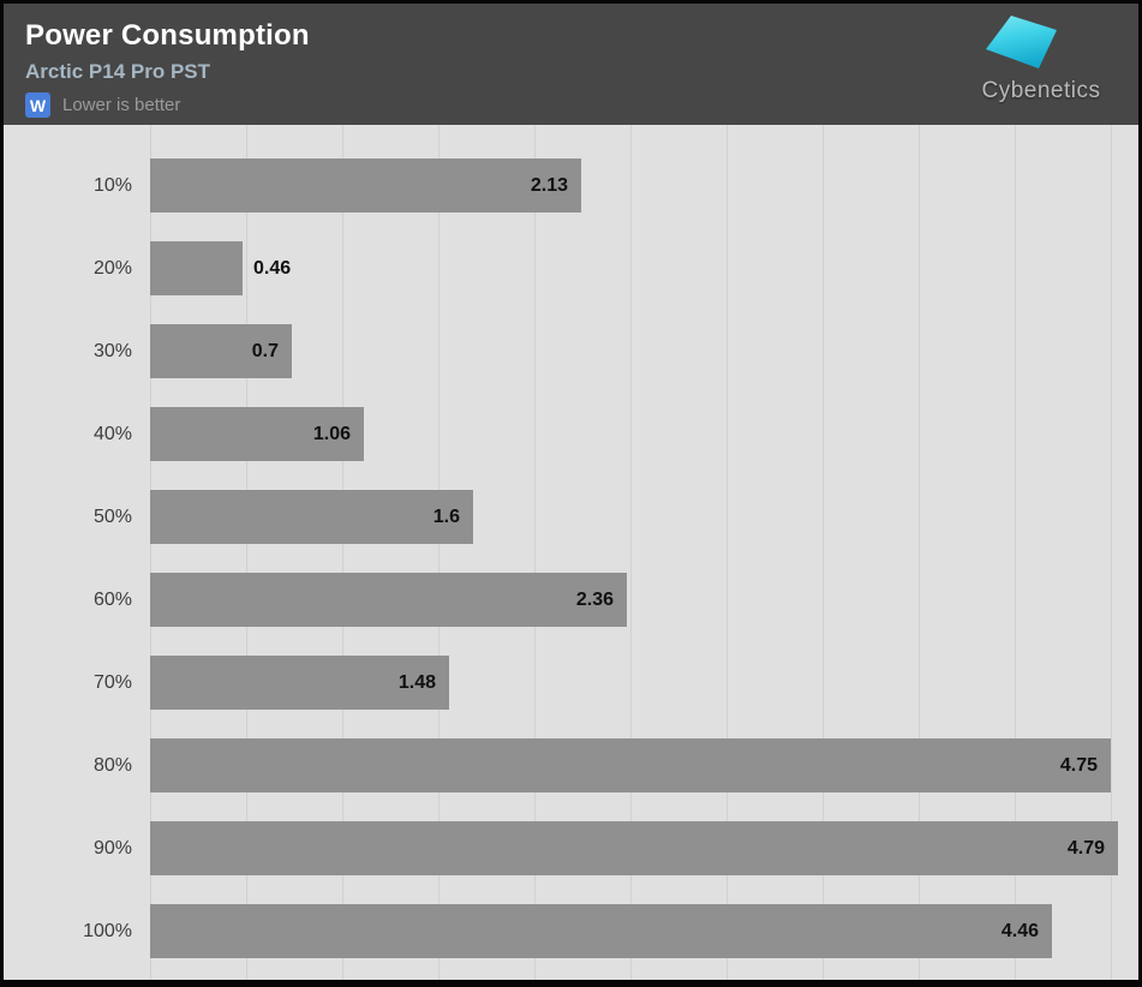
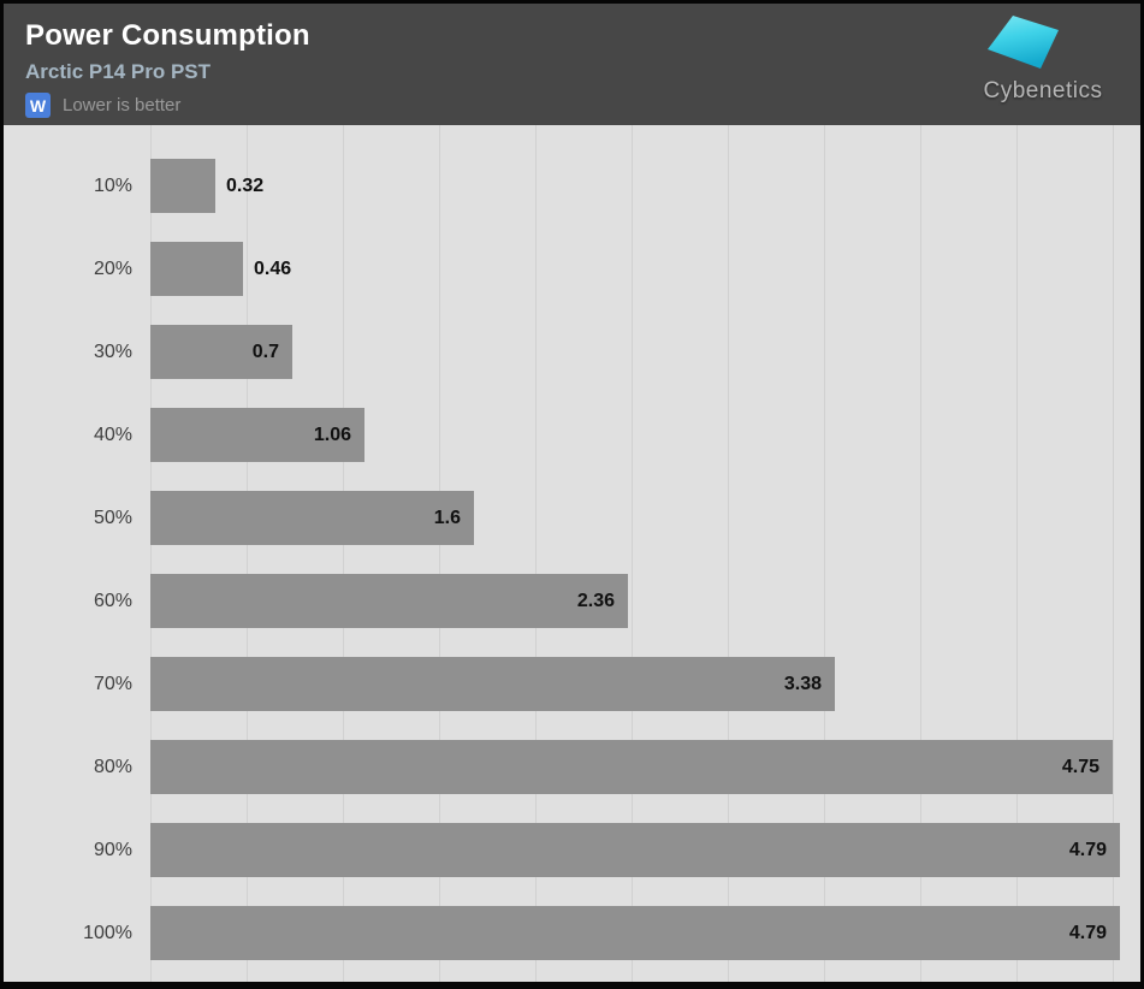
10%: 2.13 -> 0.32
70%: 1.48 -> 3.38
100%: 4.46 -> 4.79
